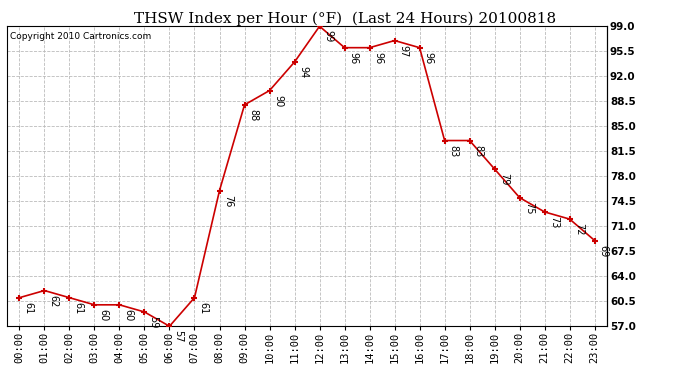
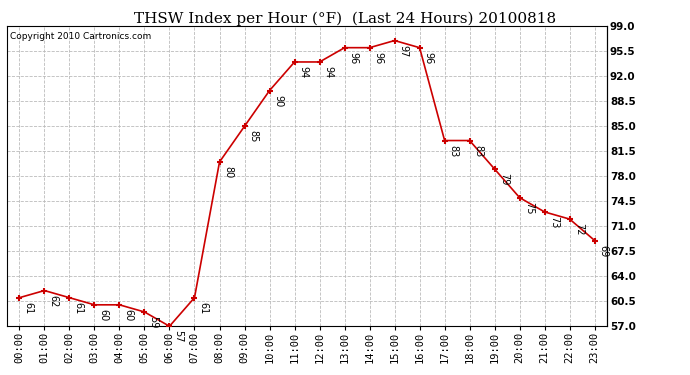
08:00: 76 -> 80
09:00: 88 -> 85
12:00: 99 -> 94
